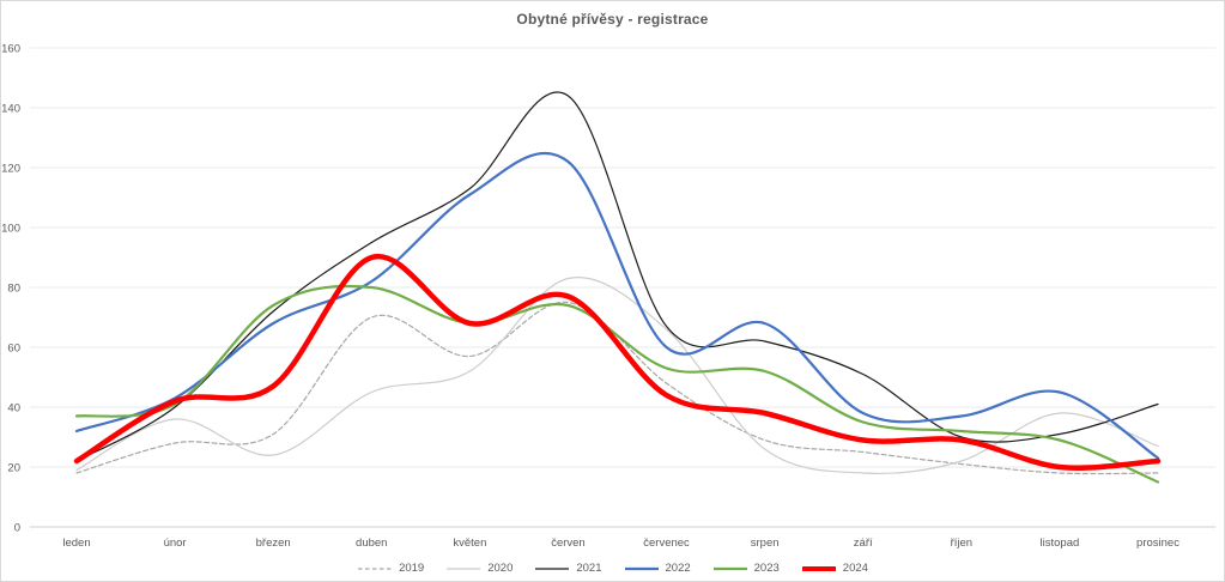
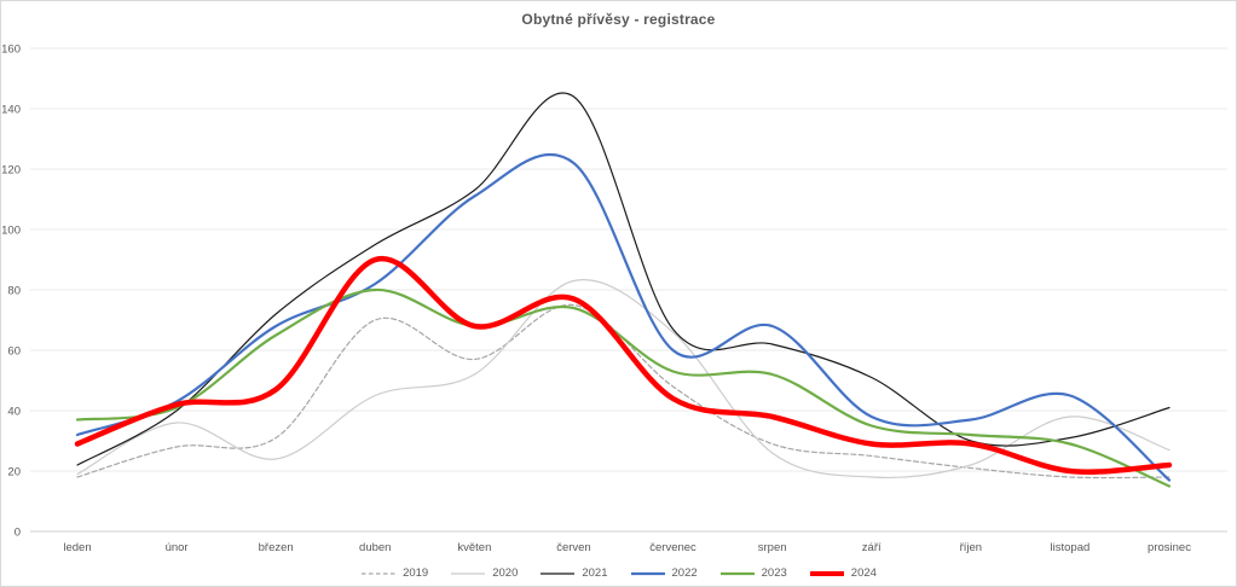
2024/leden: 22 -> 29
2023/březen: 74 -> 65
2022/prosinec: 23 -> 17
